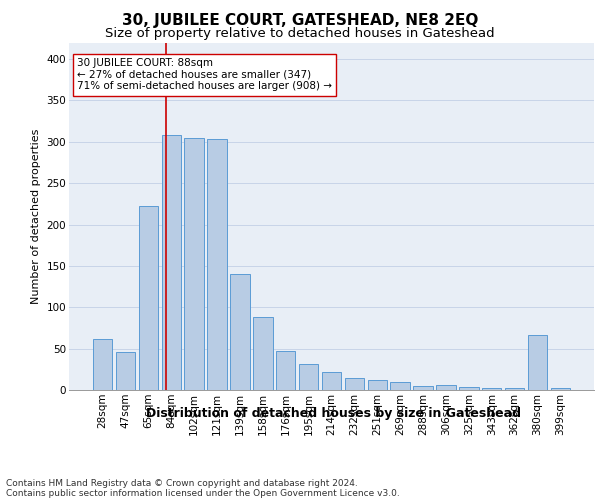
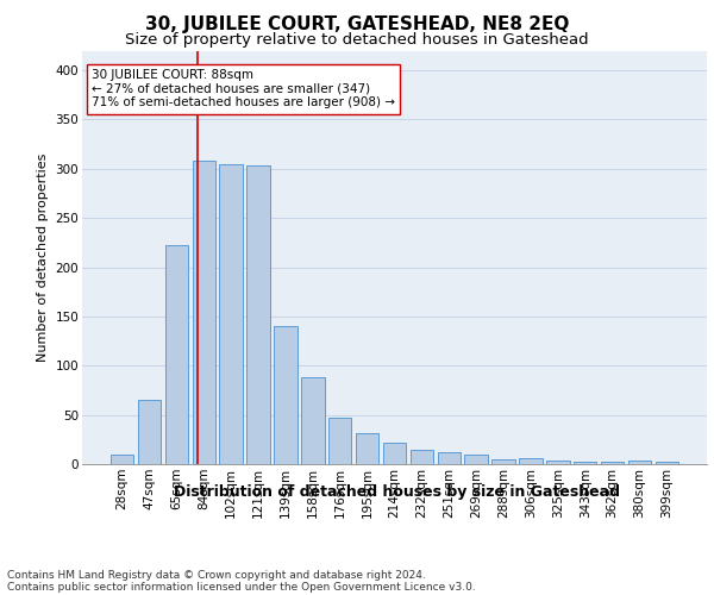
28sqm: 62 -> 10
47sqm: 46 -> 65
380sqm: 66 -> 4
